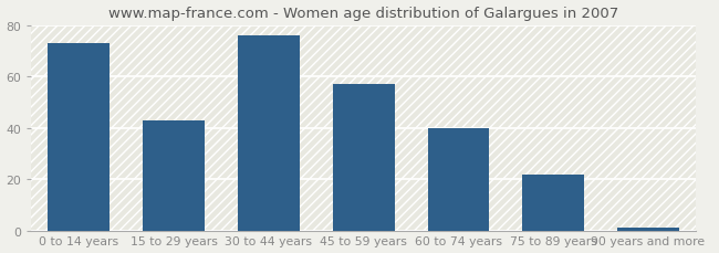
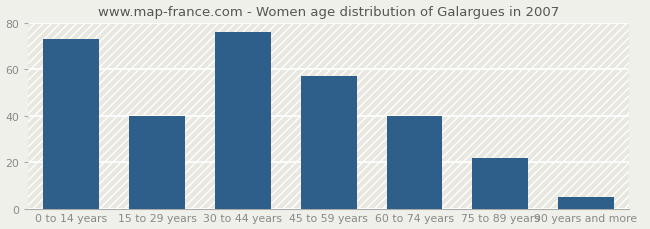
15 to 29 years: 43 -> 40
90 years and more: 1 -> 5
